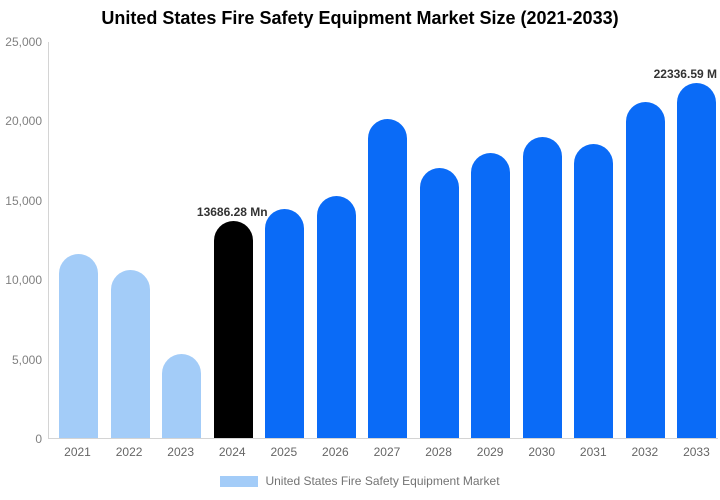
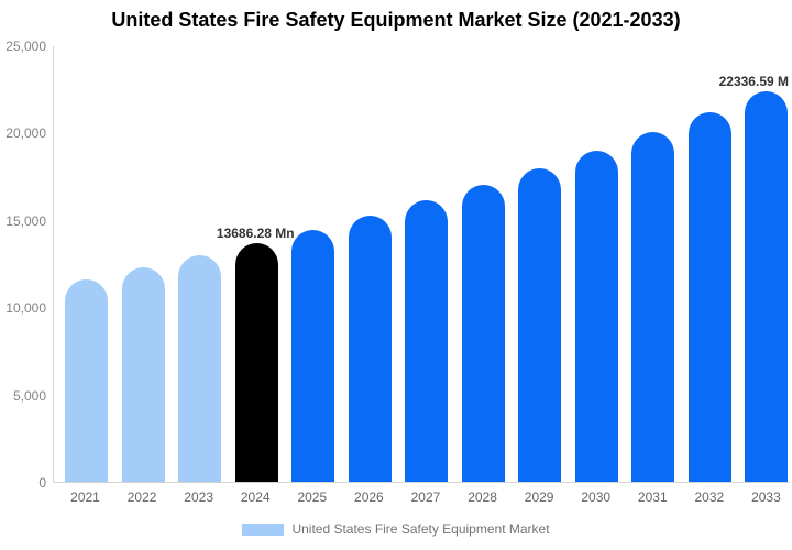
2022: 10600 -> 12300
2023: 5300 -> 13000
2027: 20100 -> 16100
2031: 18500 -> 20100
